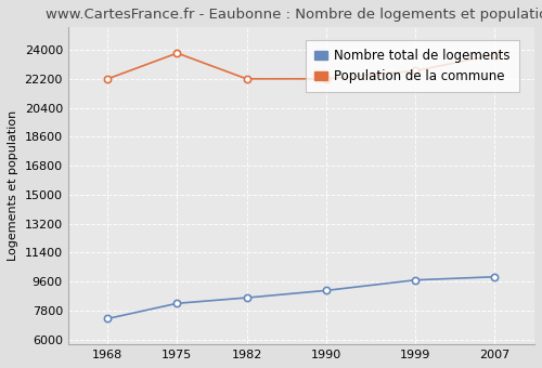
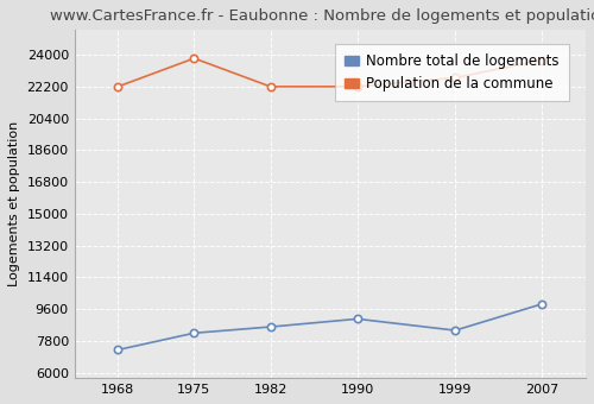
Nombre total de logements/1999: 9700 -> 8400
